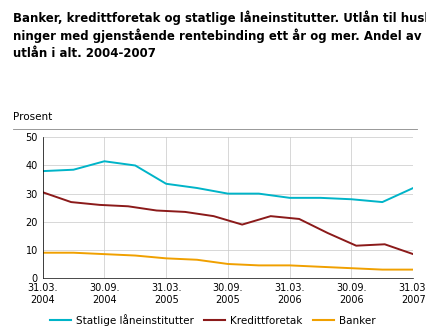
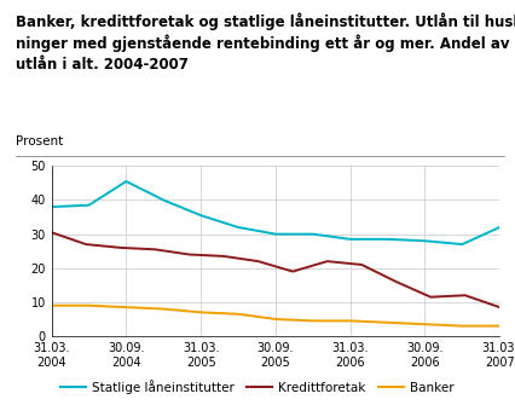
Statlige låneinstitutter/30.09. 2004: 41.5 -> 45.5
Statlige låneinstitutter/31.03. 2005: 33.5 -> 35.5
